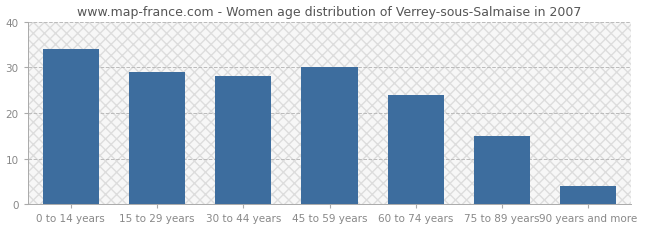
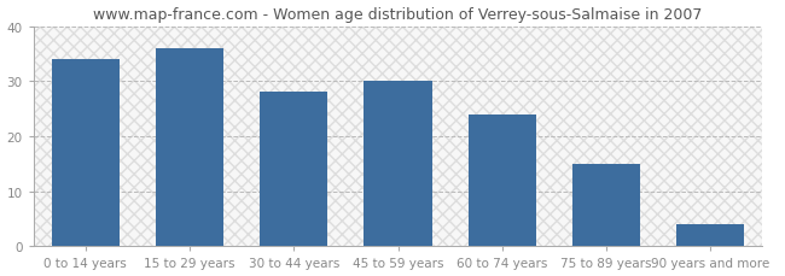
15 to 29 years: 29 -> 36
